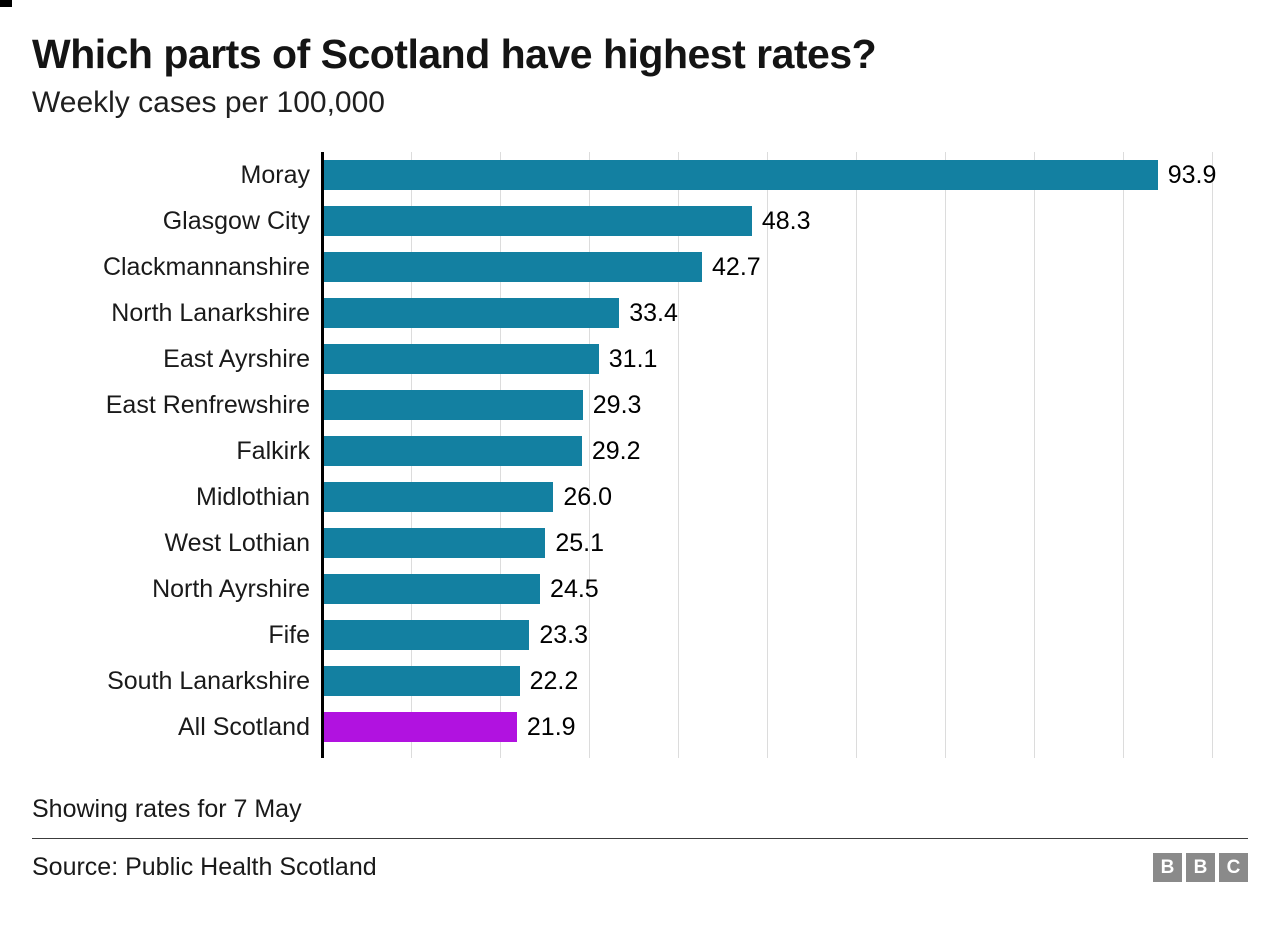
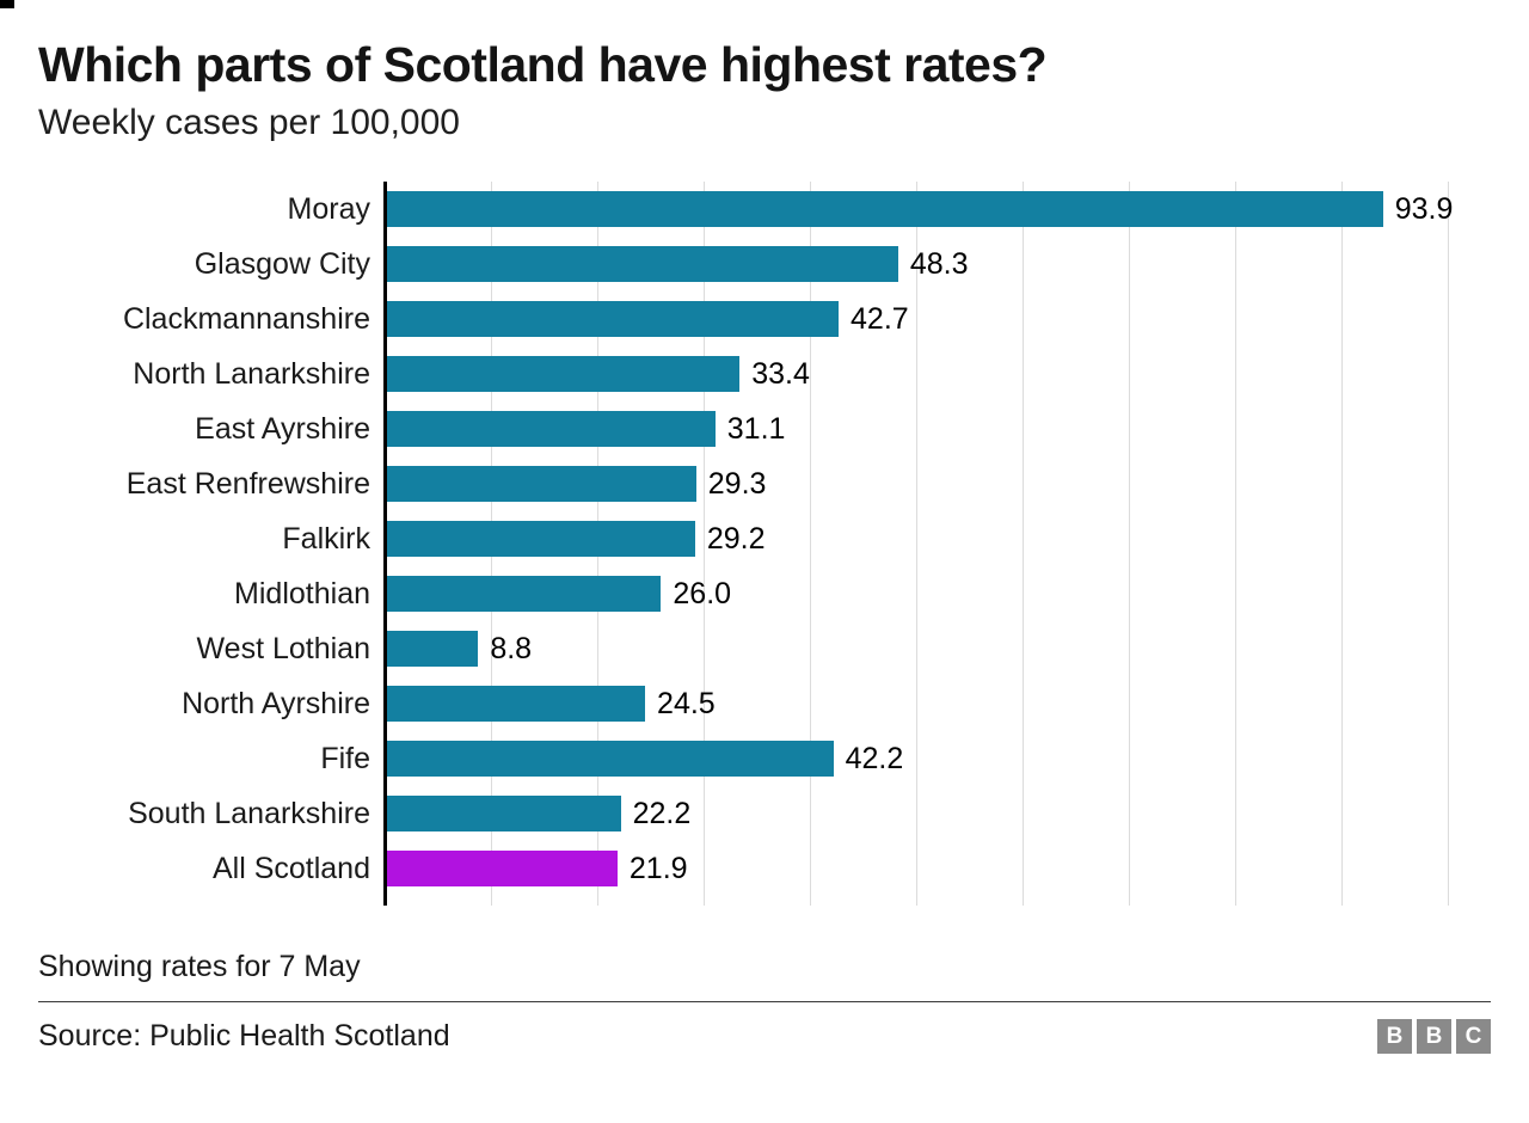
West Lothian: 25.1 -> 8.8
Fife: 23.3 -> 42.2
